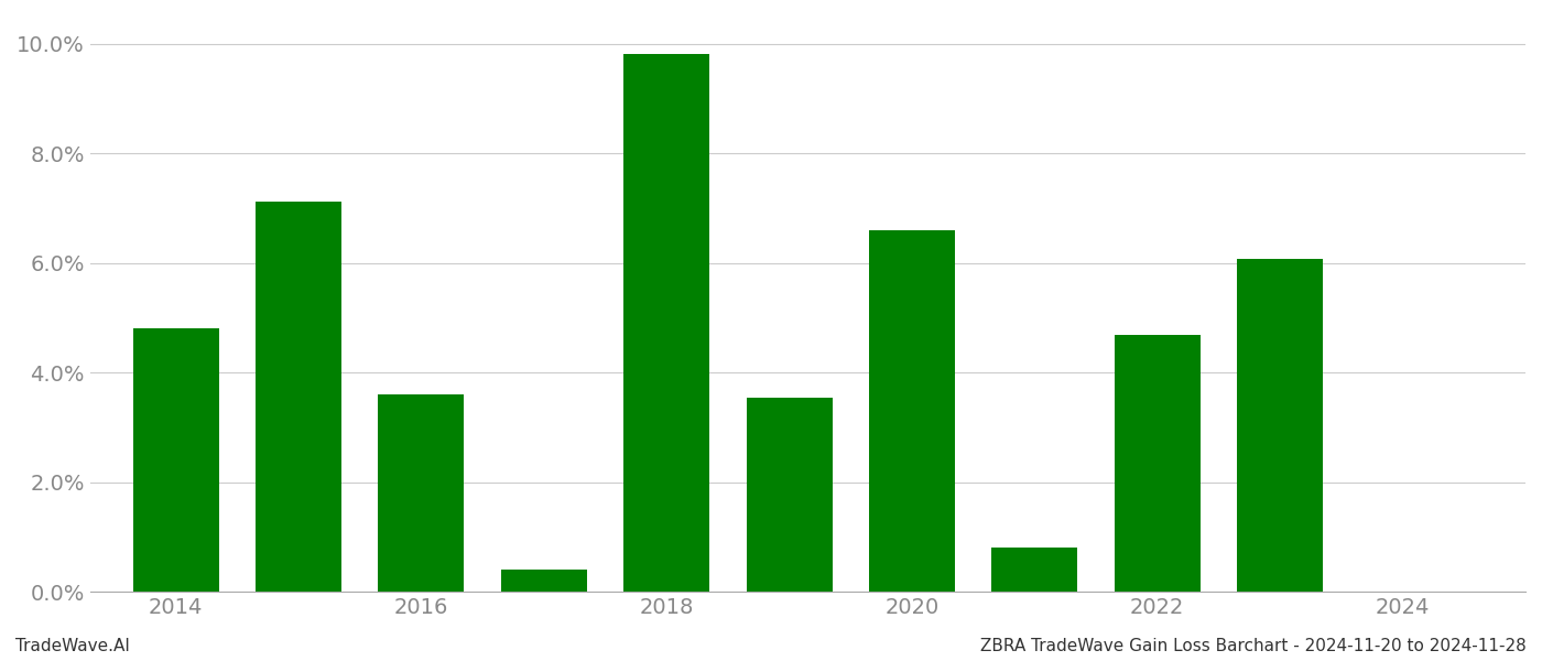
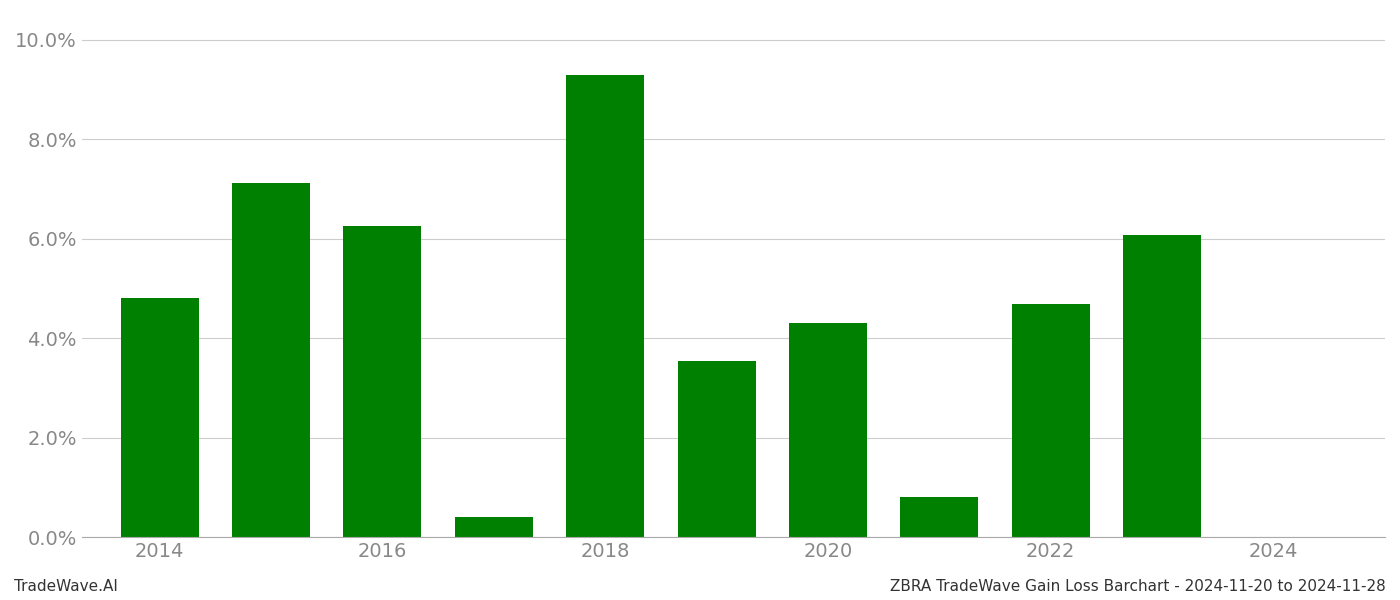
2016: 3.60% -> 6.25%
2018: 9.82% -> 9.30%
2020: 6.60% -> 4.30%
